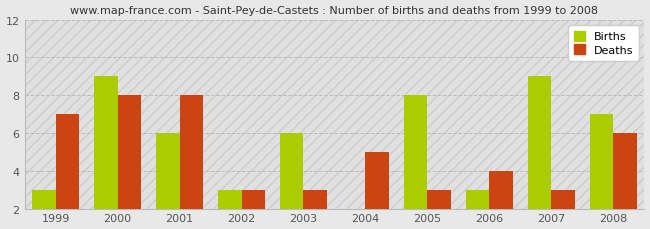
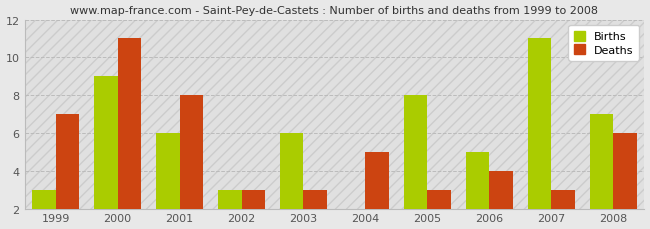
Deaths/2000: 8 -> 11
Births/2006: 3 -> 5
Births/2007: 9 -> 11
